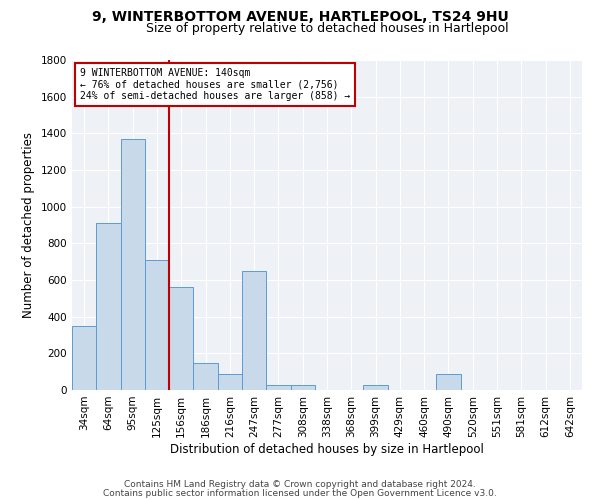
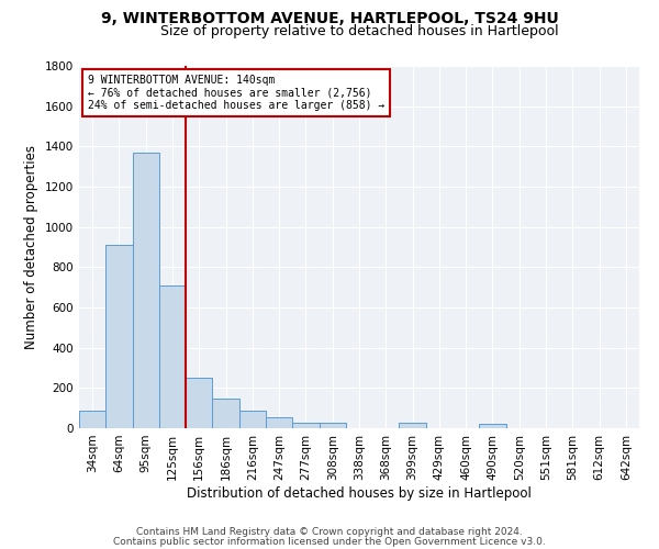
34sqm: 350 -> 90
156sqm: 560 -> 250
247sqm: 650 -> 60
490sqm: 90 -> 20
